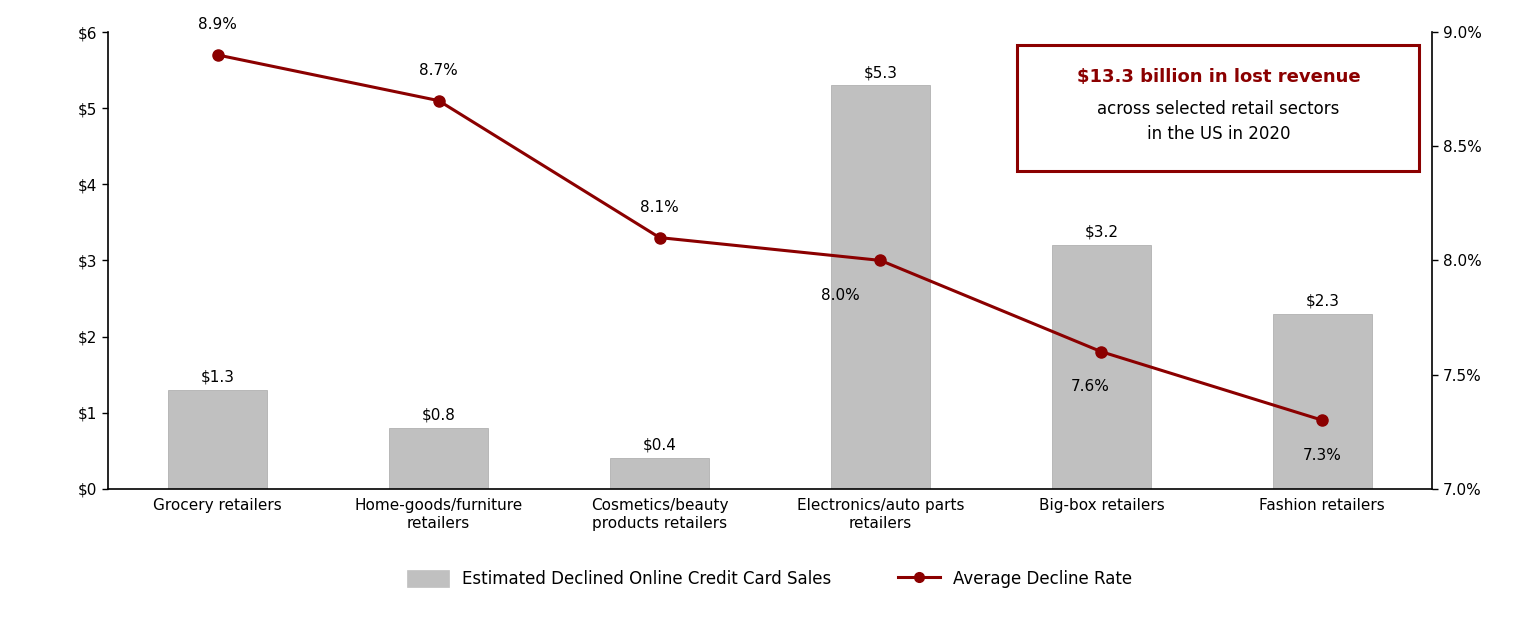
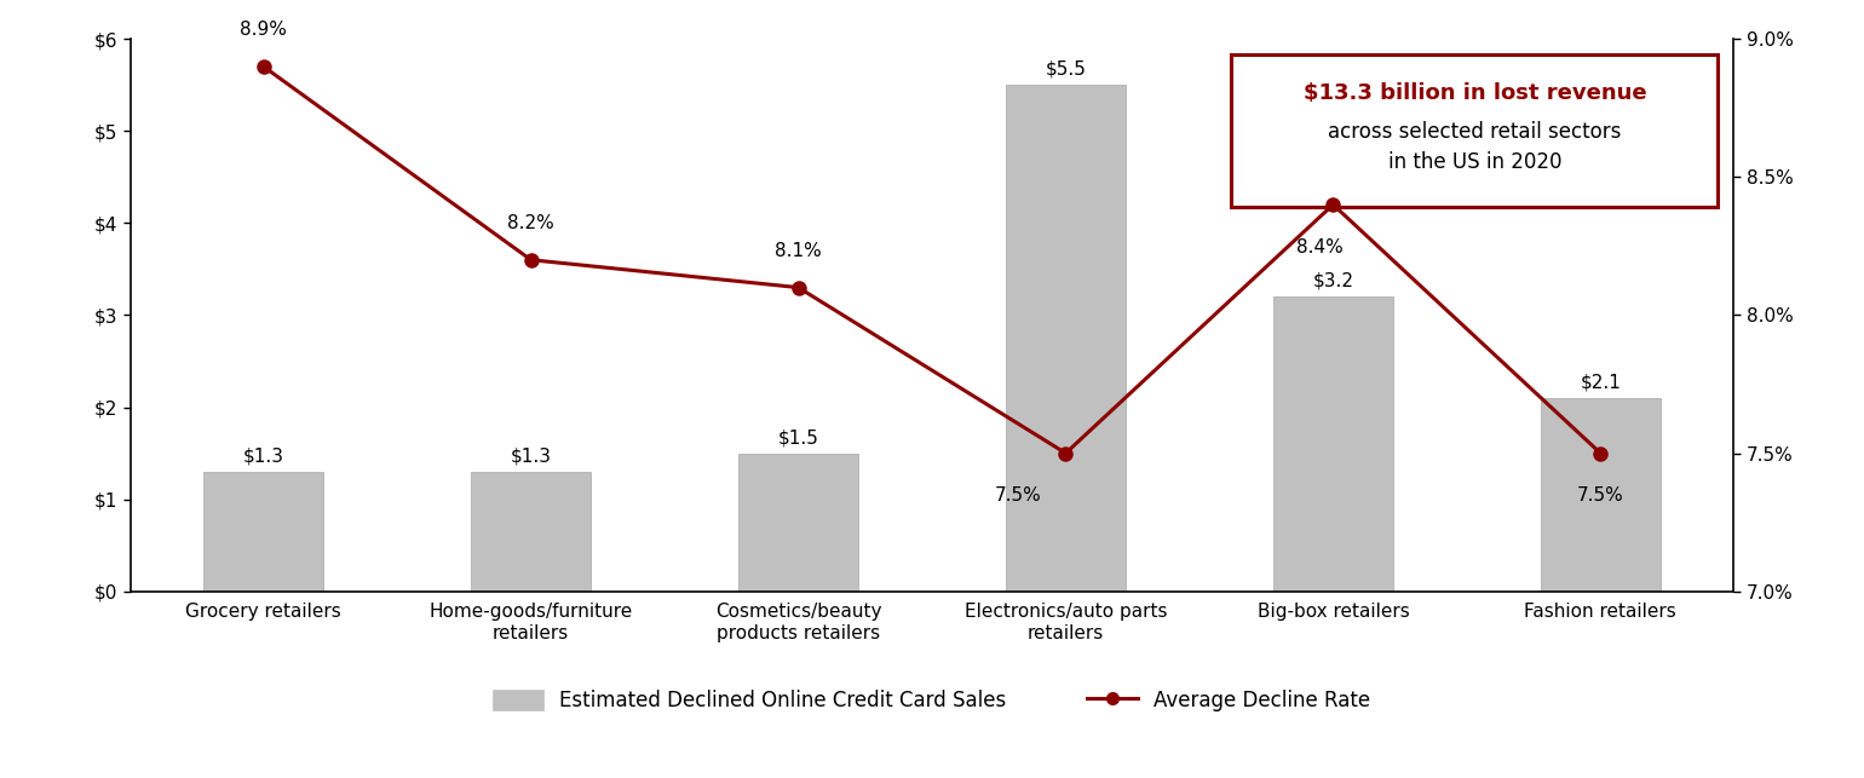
Estimated Declined Online Credit Card Sales/Home-goods/furniture retailers: $0.8 -> $1.3
Average Decline Rate/Home-goods/furniture retailers: 8.7% -> 8.2%
Estimated Declined Online Credit Card Sales/Cosmetics/beauty products retailers: $0.4 -> $1.5
Estimated Declined Online Credit Card Sales/Electronics/auto parts retailers: $5.3 -> $5.5
Average Decline Rate/Electronics/auto parts retailers: 8.0% -> 7.5%
Average Decline Rate/Big-box retailers: 7.6% -> 8.4%
Estimated Declined Online Credit Card Sales/Fashion retailers: $2.3 -> $2.1
Average Decline Rate/Fashion retailers: 7.3% -> 7.5%
